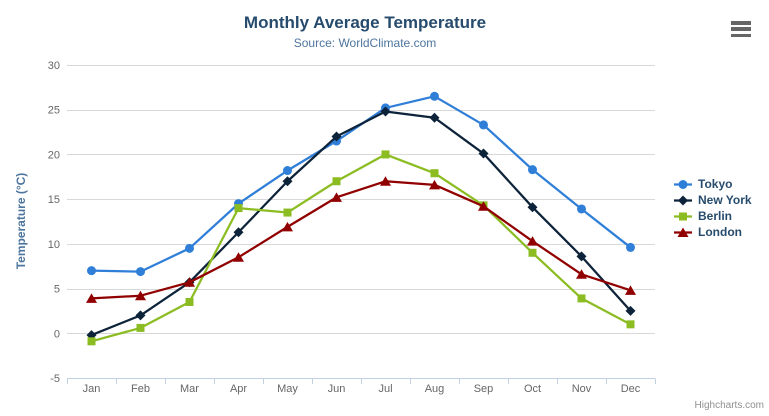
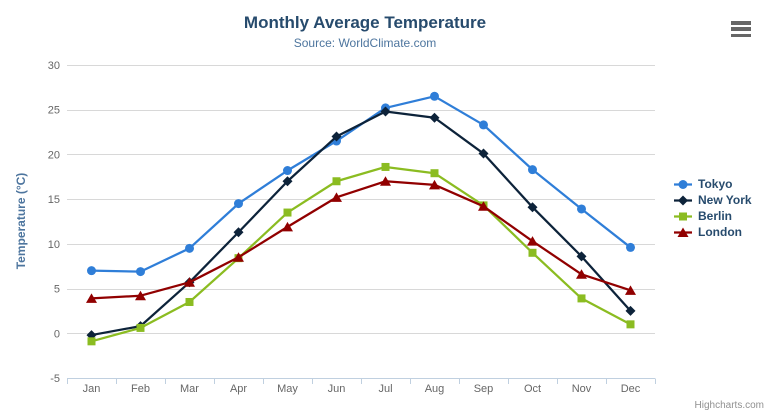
New York/Feb: 2 -> 1
Berlin/Apr: 14 -> 8
Berlin/Jul: 20 -> 19
